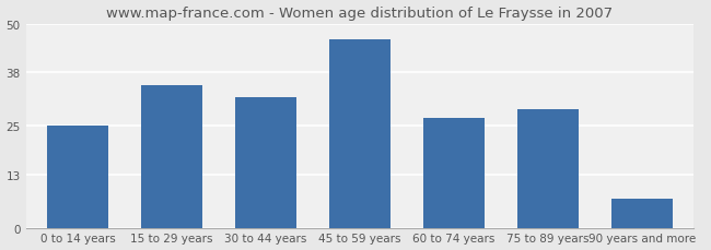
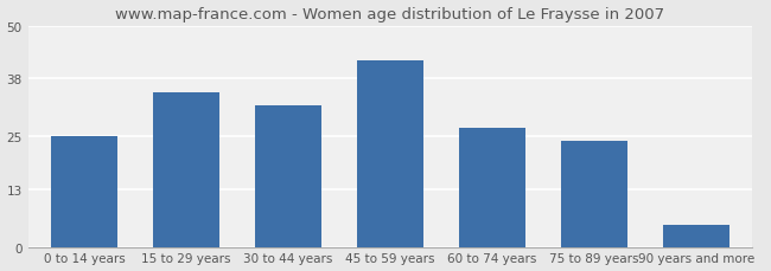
45 to 59 years: 46 -> 42
75 to 89 years: 29 -> 24
90 years and more: 7 -> 5
